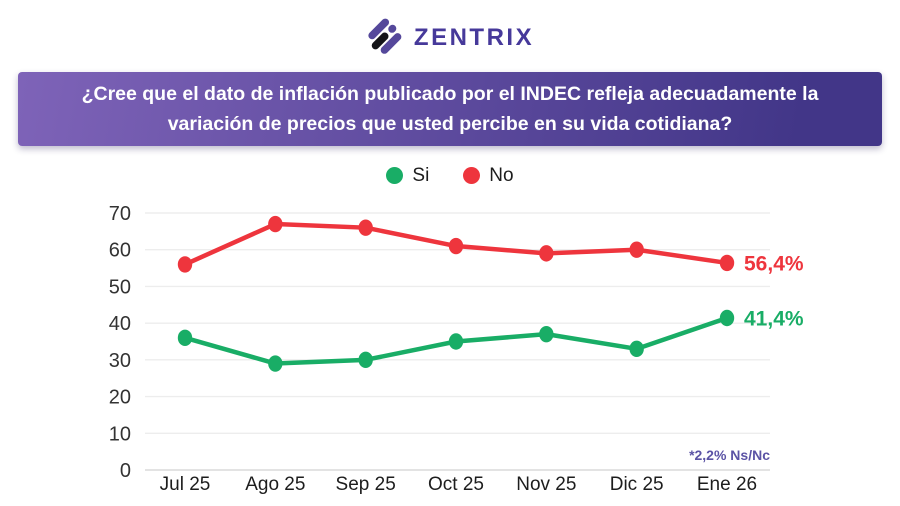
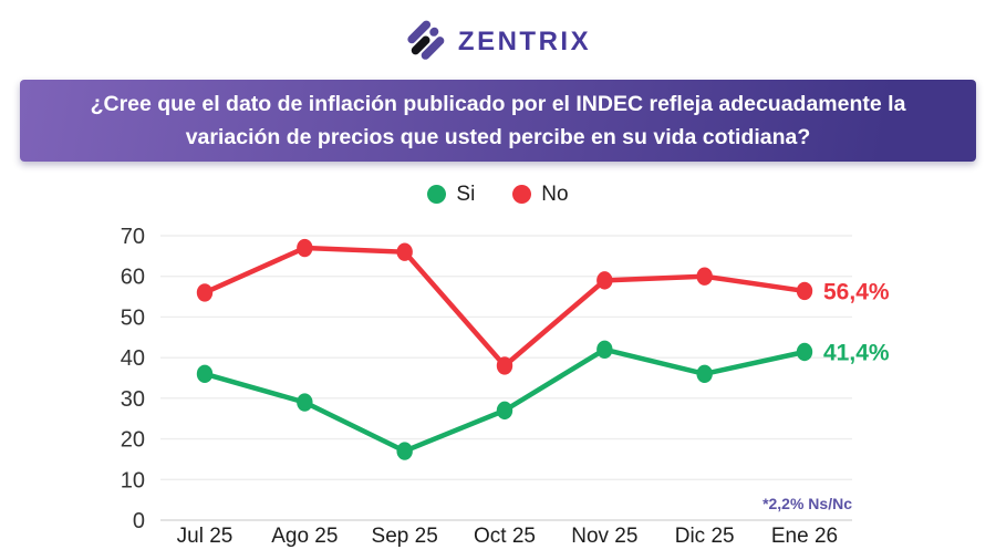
Si/Sep 25: 30 -> 17
Si/Oct 25: 35 -> 27
No/Oct 25: 61 -> 38
Si/Nov 25: 37 -> 42
Si/Dic 25: 33 -> 36
